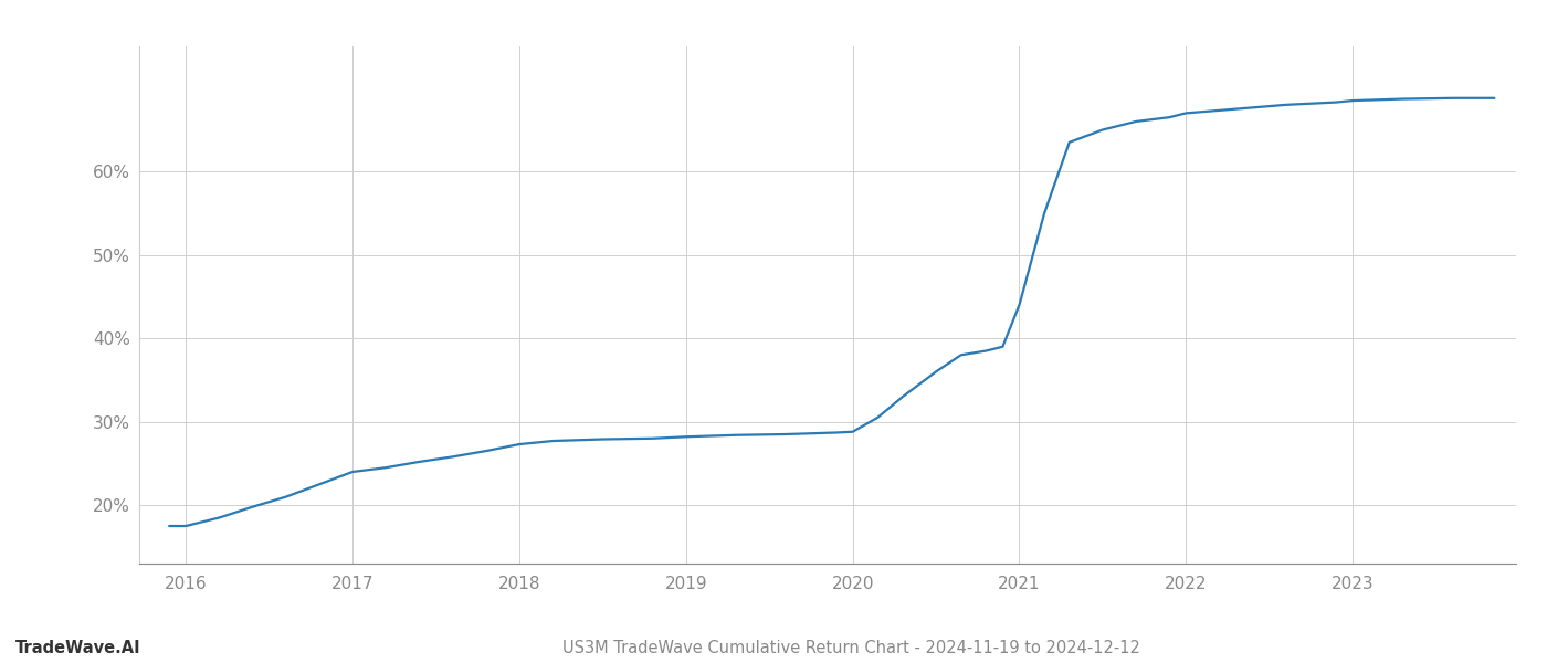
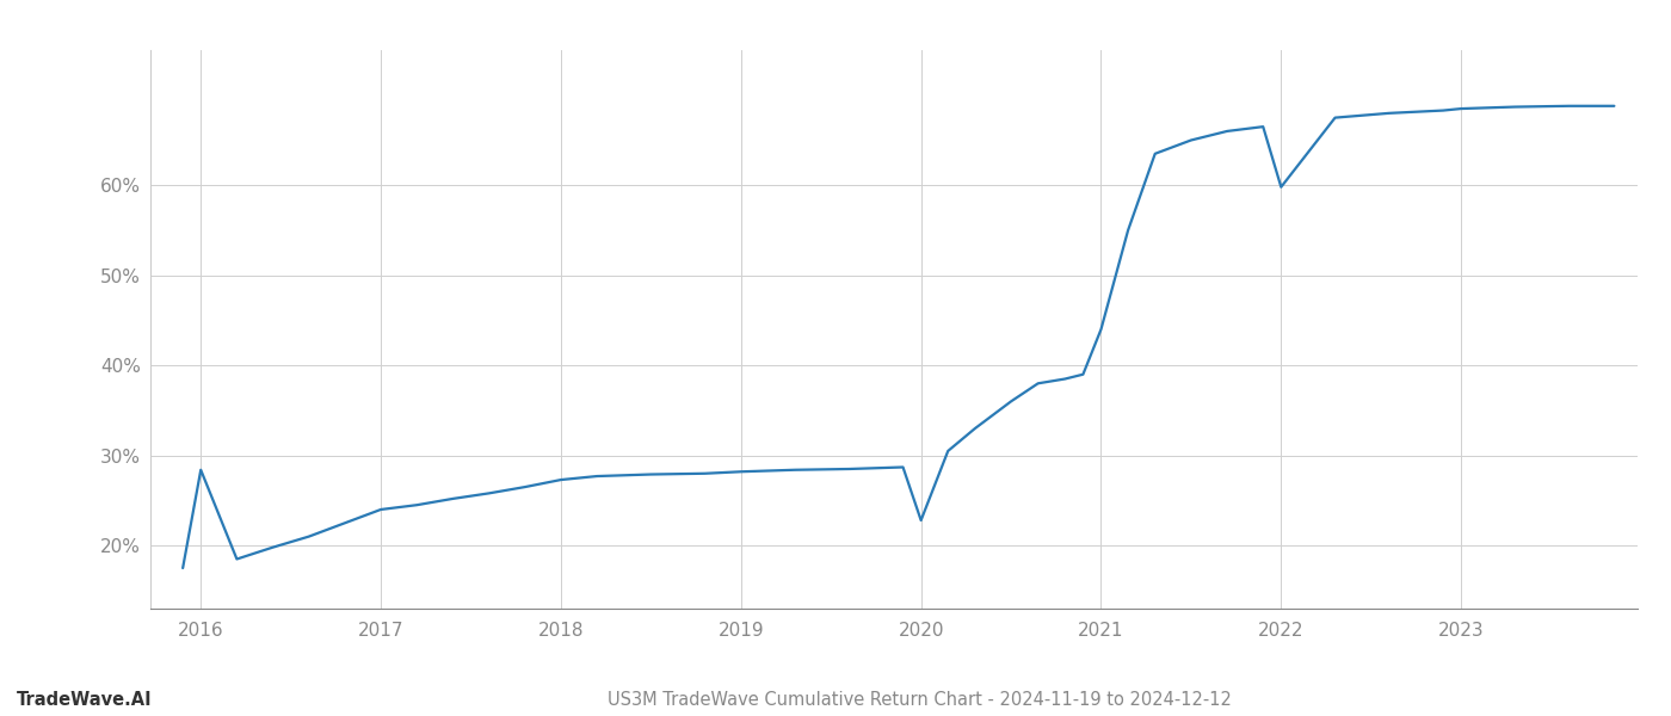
2016: 17.5% -> 28.4%
2020: 28.8% -> 22.8%
2022: 67.0% -> 59.8%
